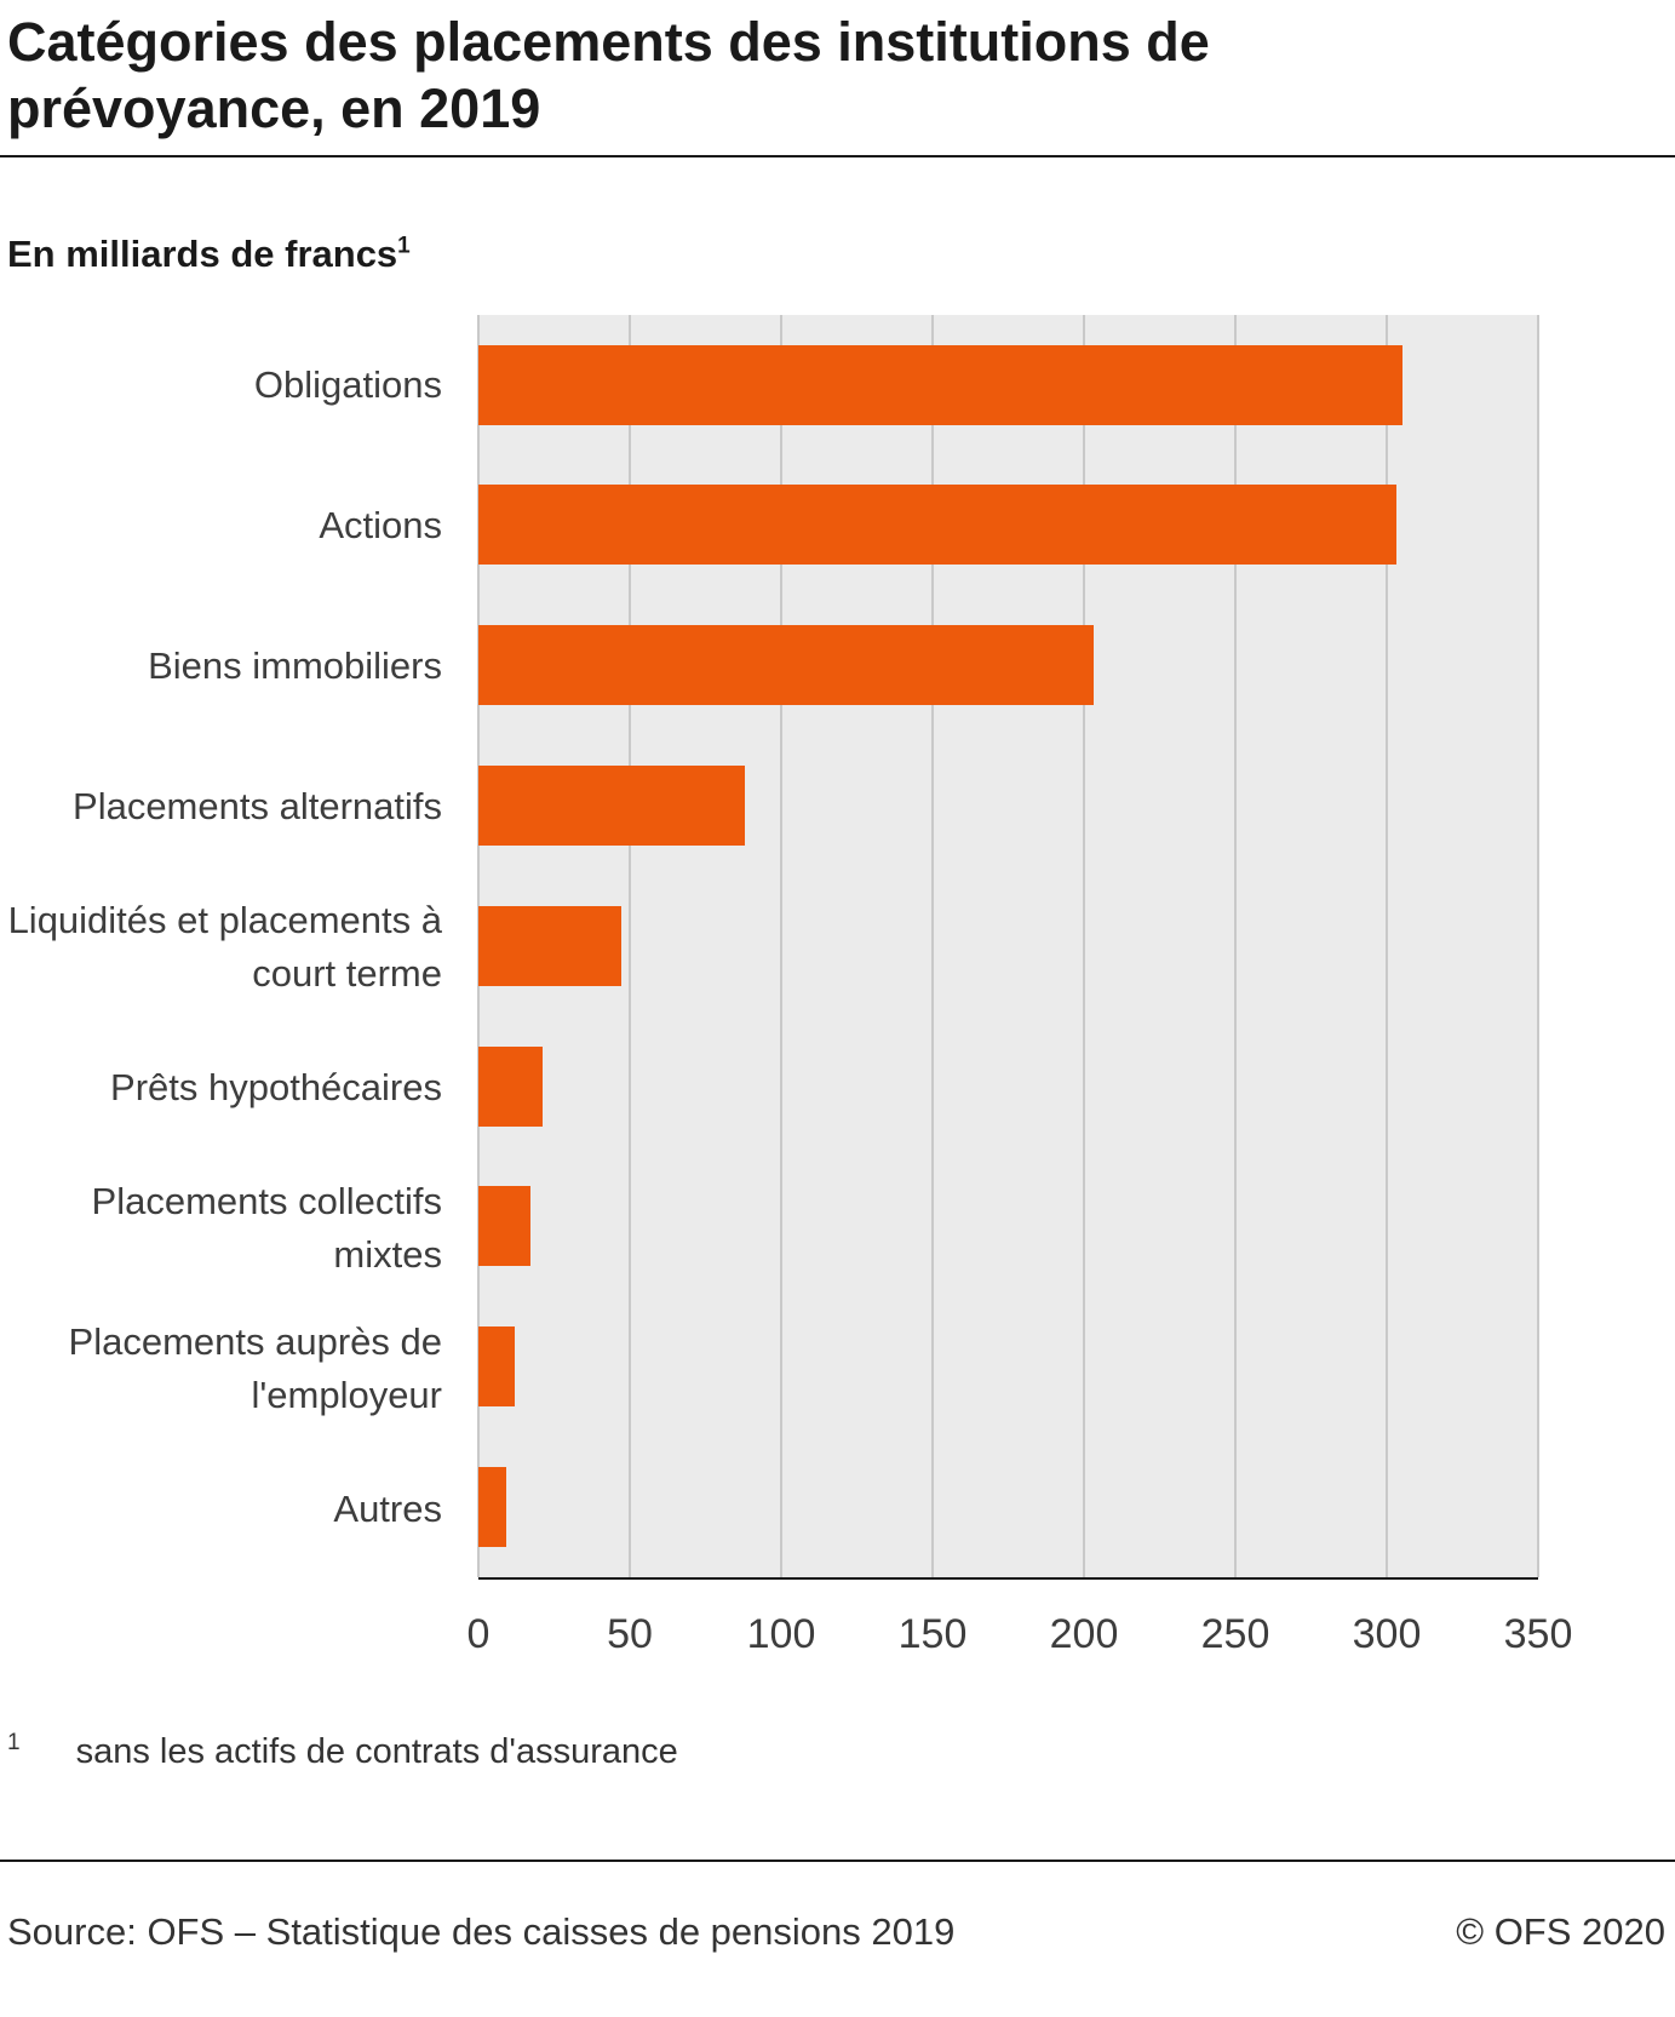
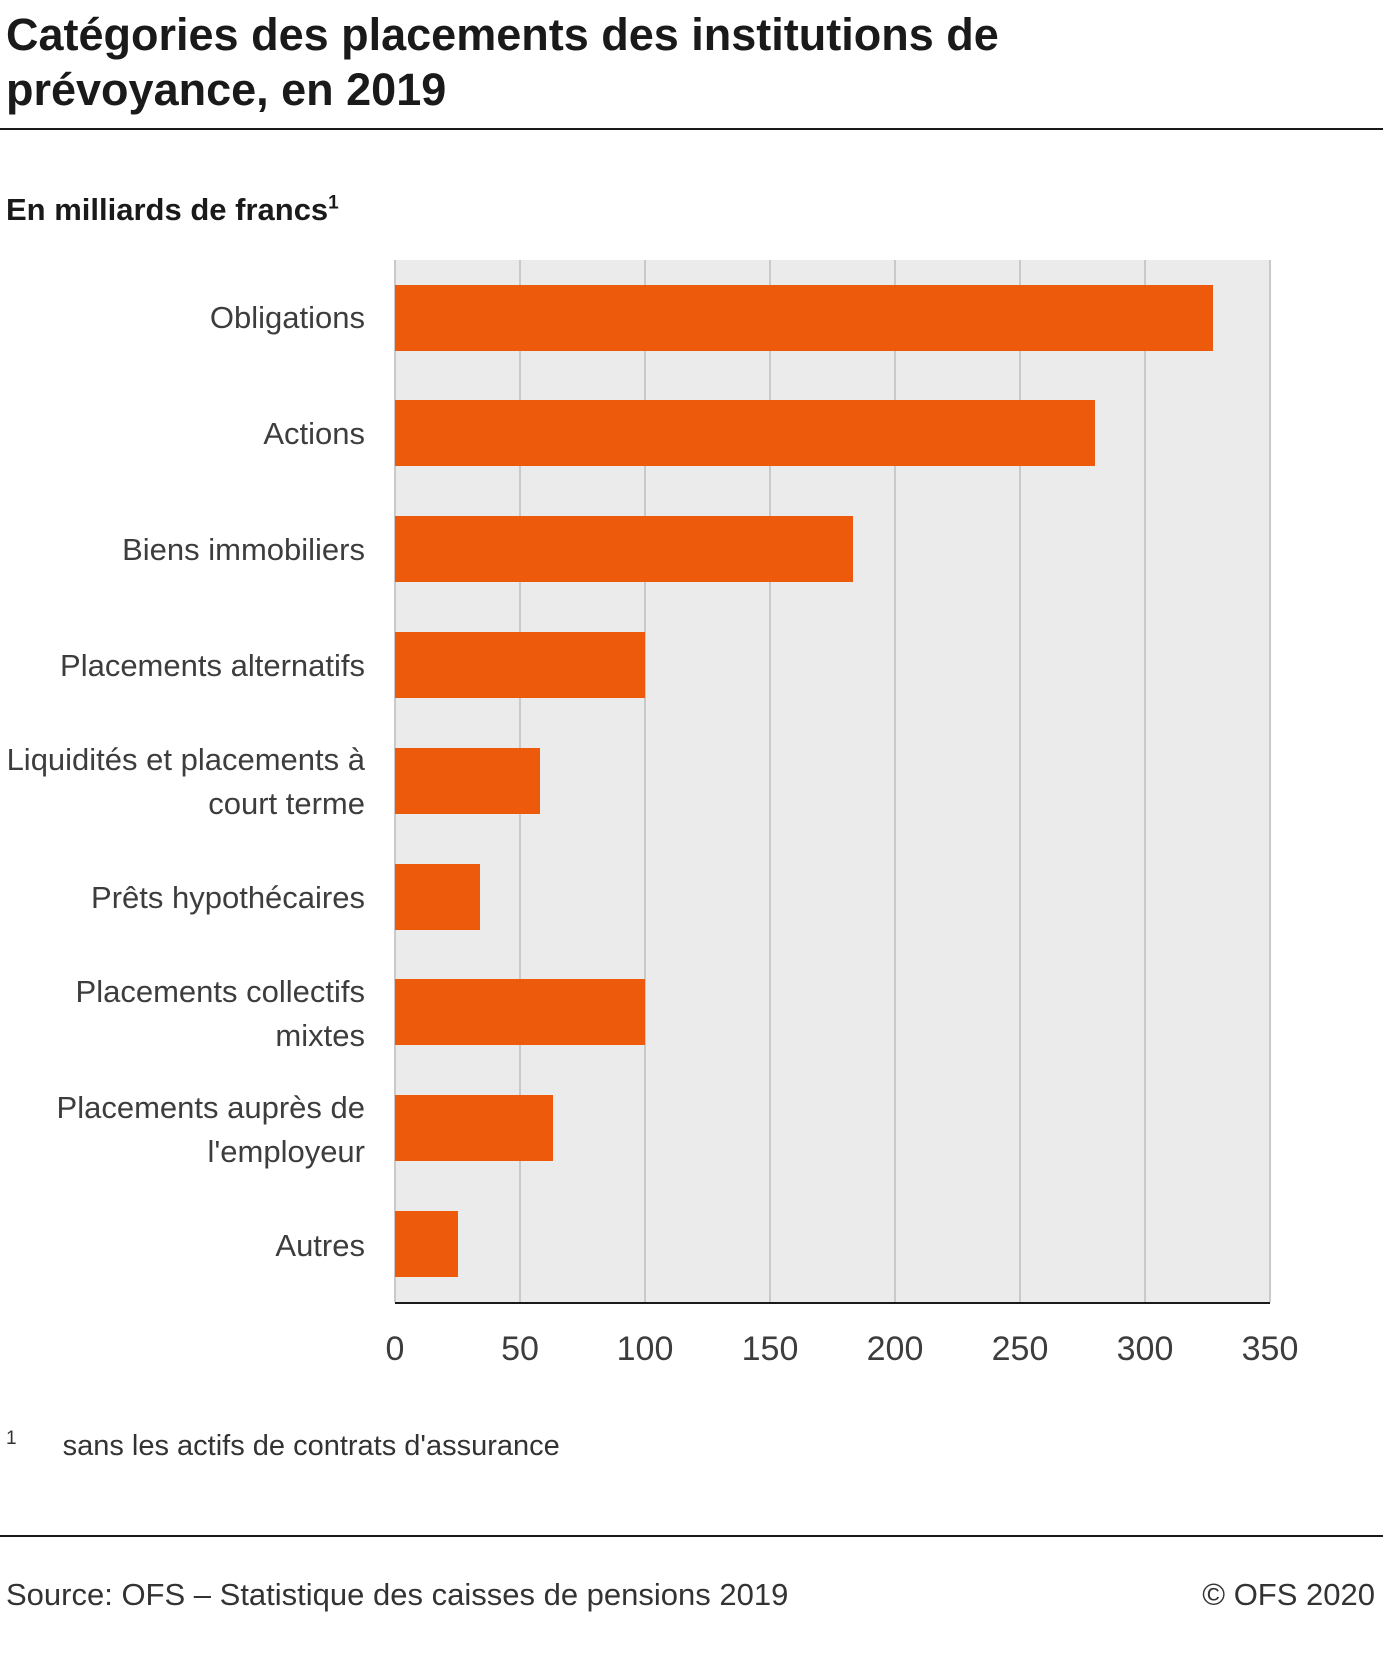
Obligations: 305 -> 327
Actions: 303 -> 280
Biens immobiliers: 203 -> 183
Placements alternatifs: 88 -> 100
Liquidités et placements à court terme: 47 -> 58
Prêts hypothécaires: 21 -> 34
Placements collectifs mixtes: 17 -> 100
Placements auprès de l'employeur: 12 -> 63
Autres: 9 -> 25
